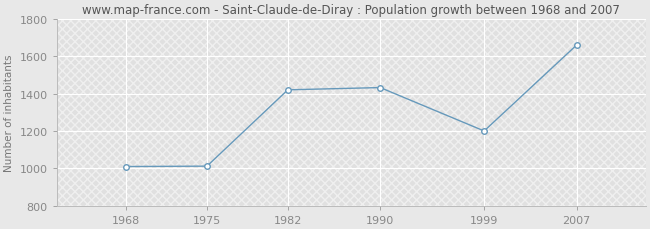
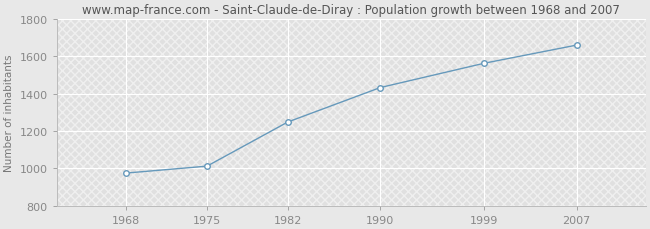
1968: 1010 -> 980
1982: 1420 -> 1250
1999: 1200 -> 1560
